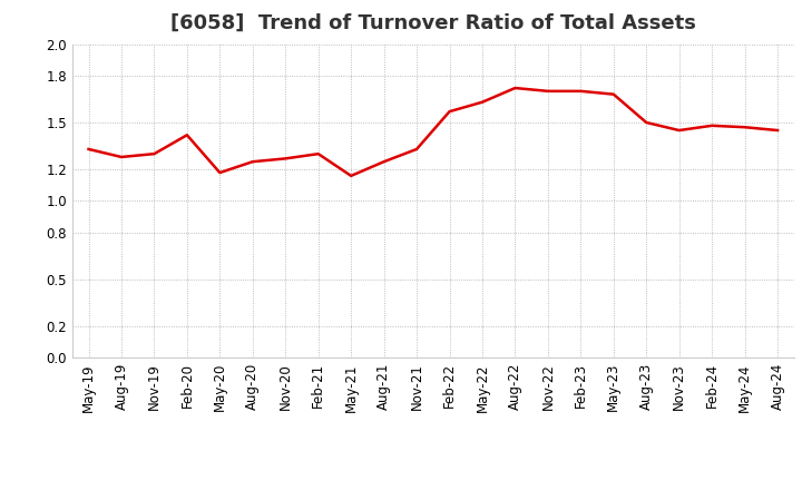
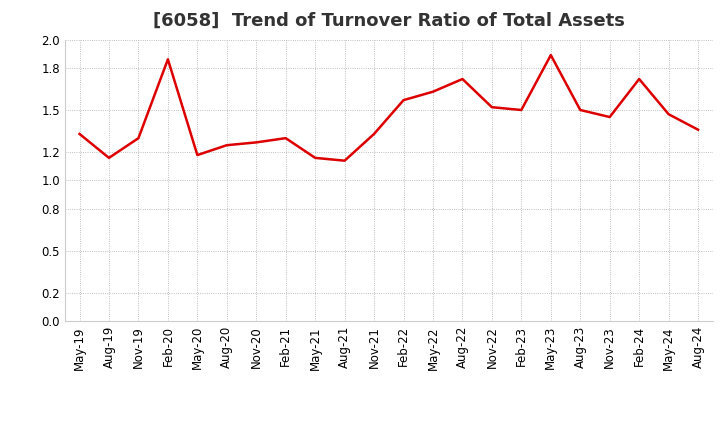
Aug-19: 1.28 -> 1.16
Feb-20: 1.42 -> 1.86
Aug-21: 1.25 -> 1.14
Nov-22: 1.70 -> 1.52
Feb-23: 1.70 -> 1.50
May-23: 1.68 -> 1.89
Feb-24: 1.48 -> 1.72
Aug-24: 1.45 -> 1.36
